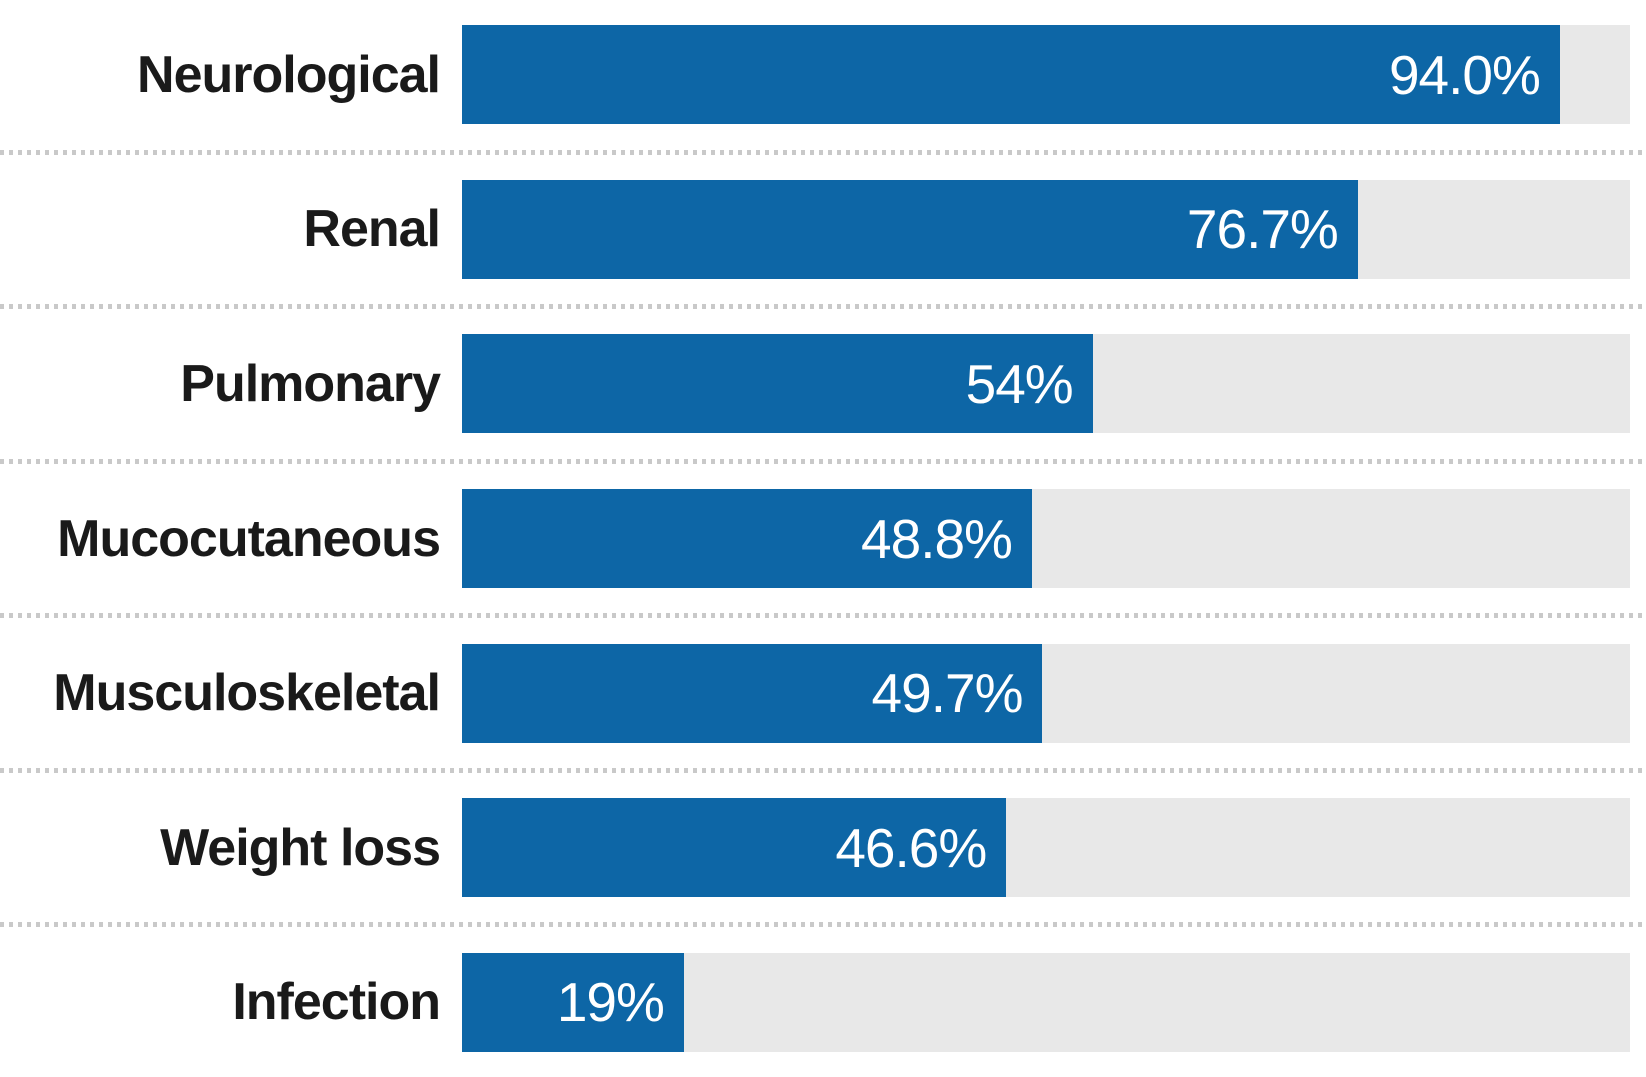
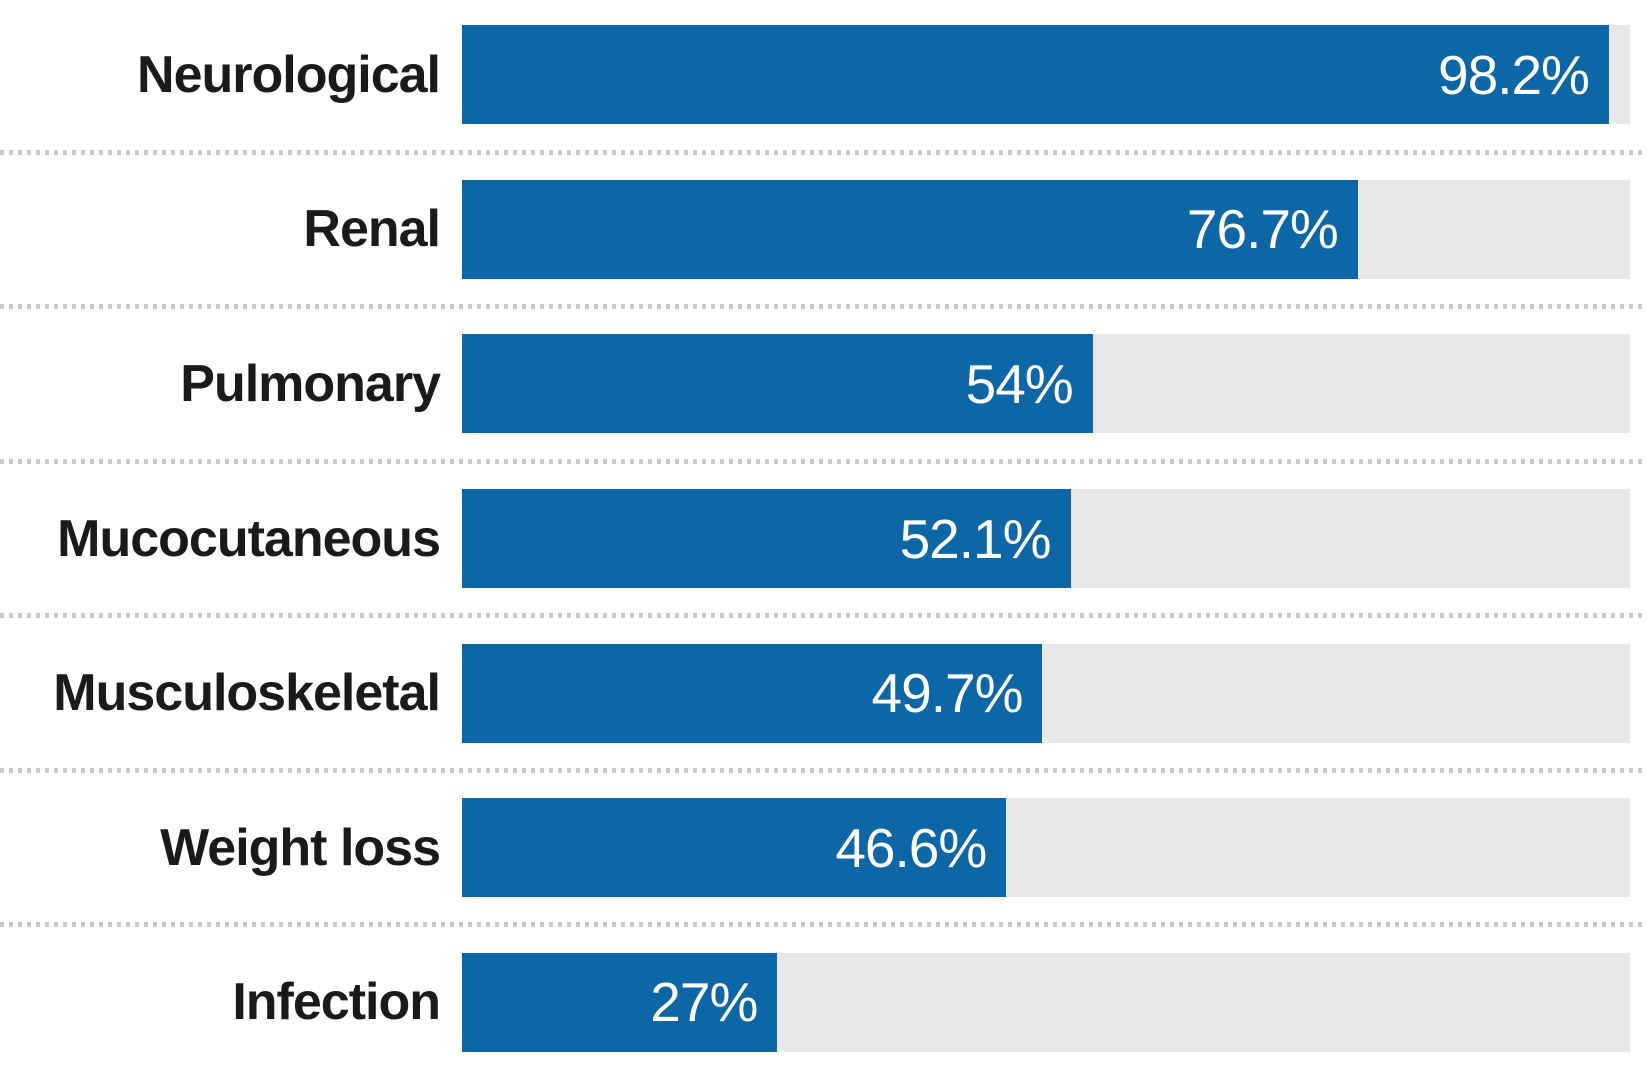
Neurological: 94.0% -> 98.2%
Mucocutaneous: 48.8% -> 52.1%
Infection: 19% -> 27%
